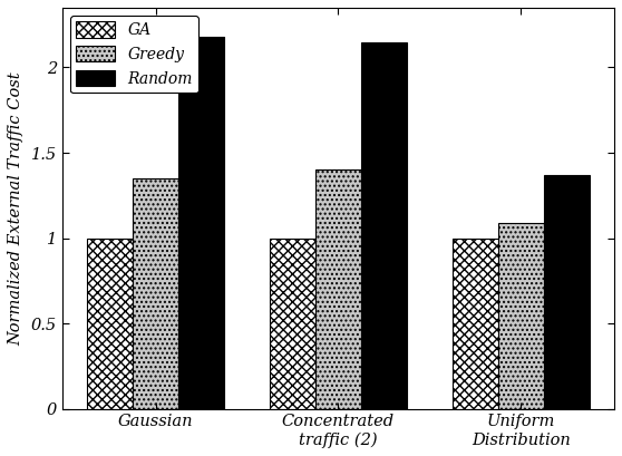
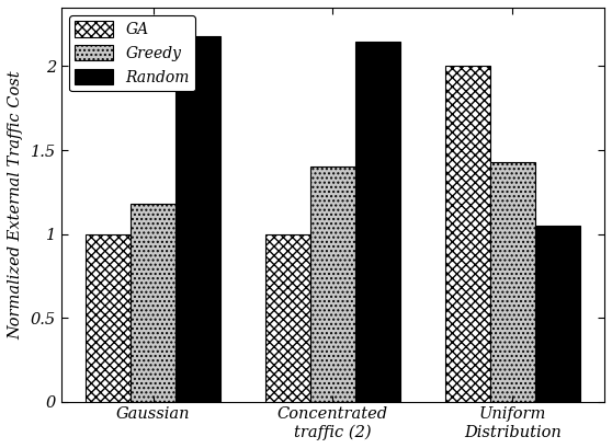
Greedy/Gaussian: 1.35 -> 1.18
GA/Uniform Distribution: 1 -> 2
Greedy/Uniform Distribution: 1.09 -> 1.43
Random/Uniform Distribution: 1.37 -> 1.05
